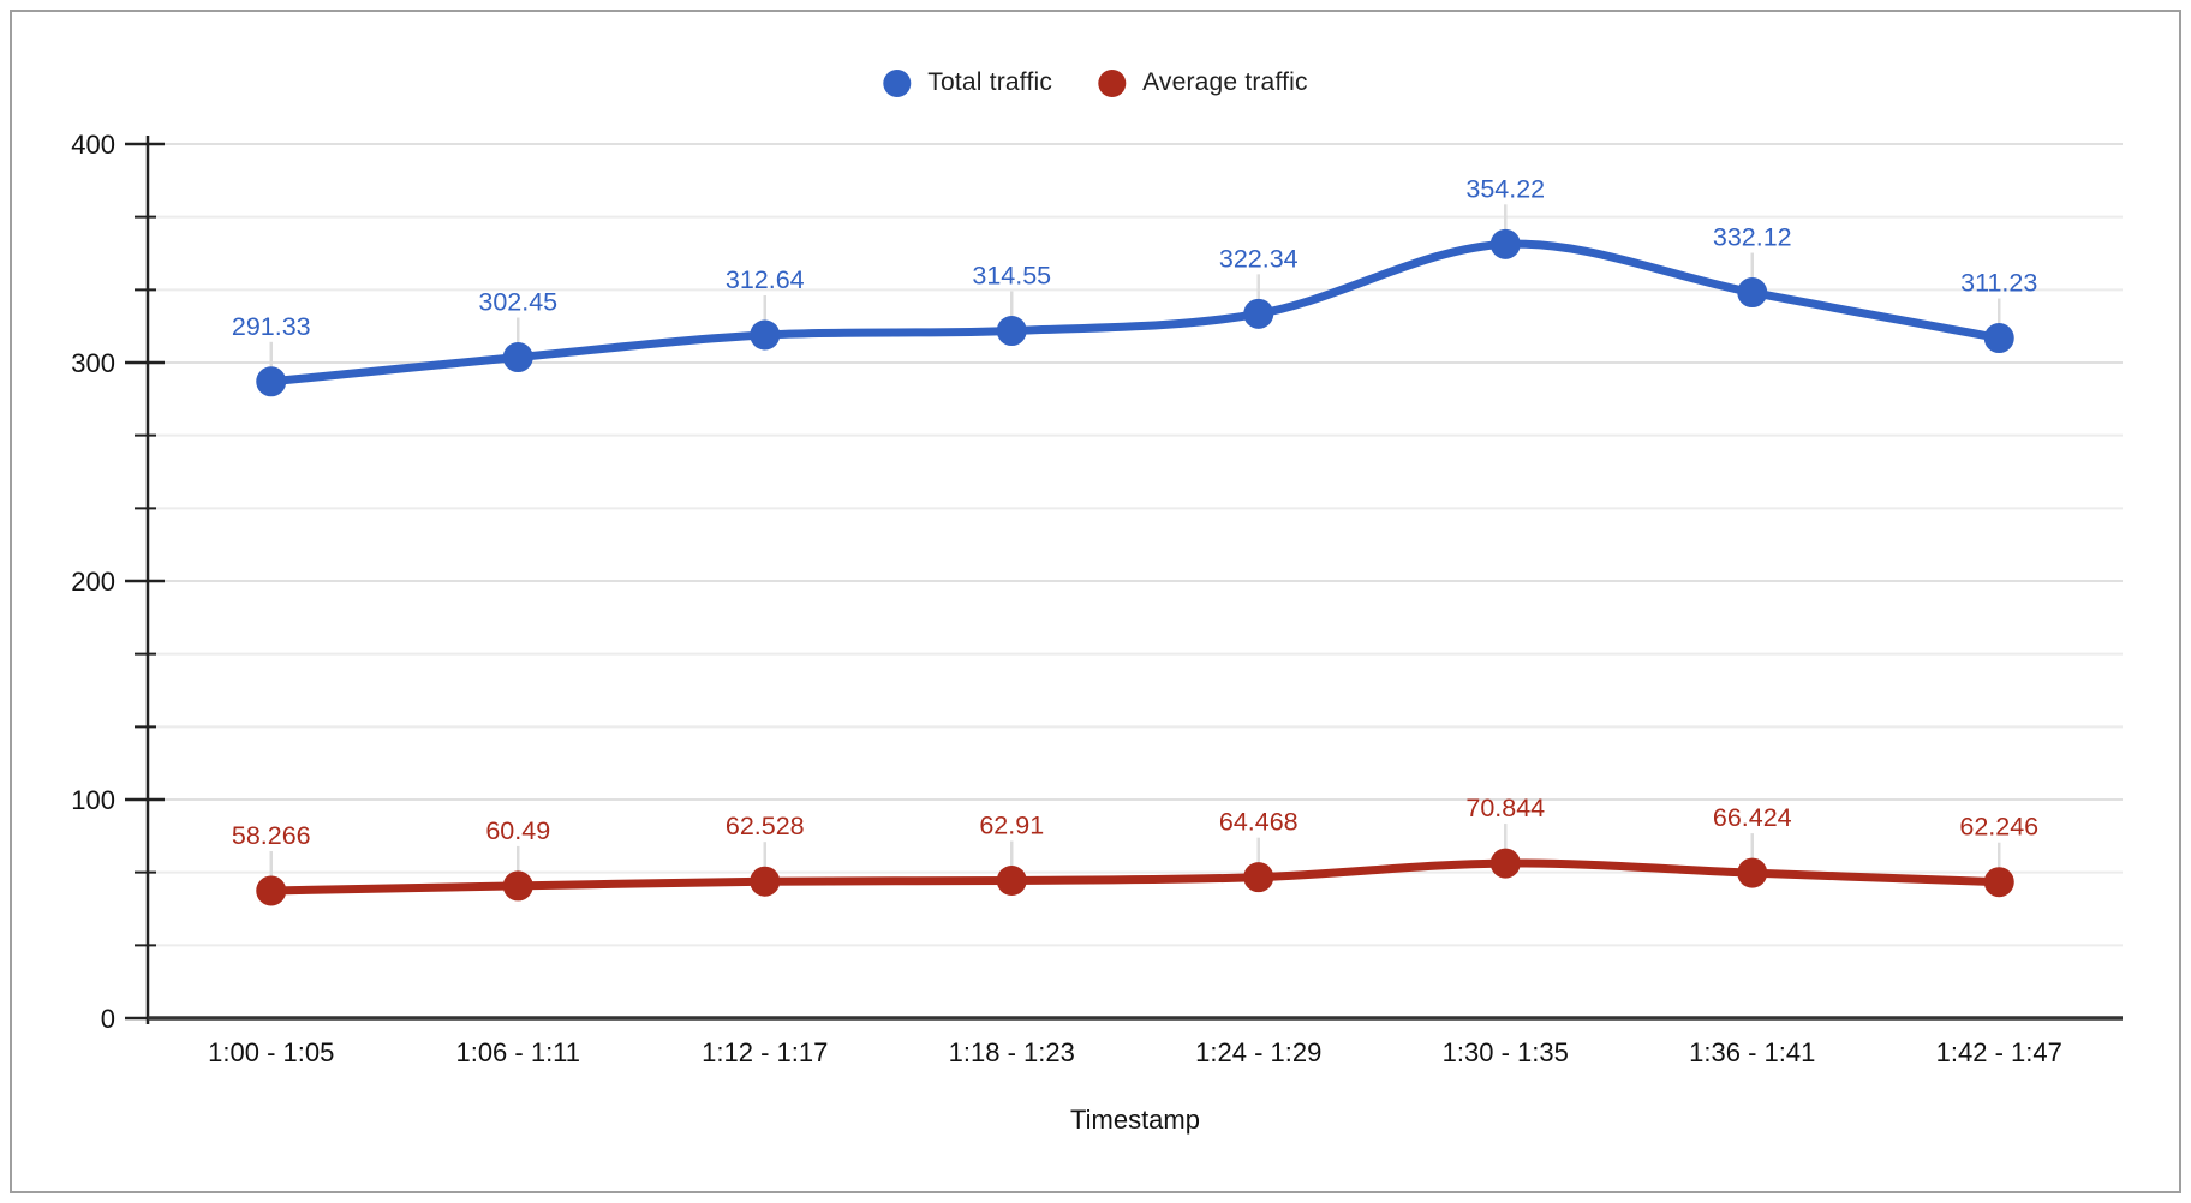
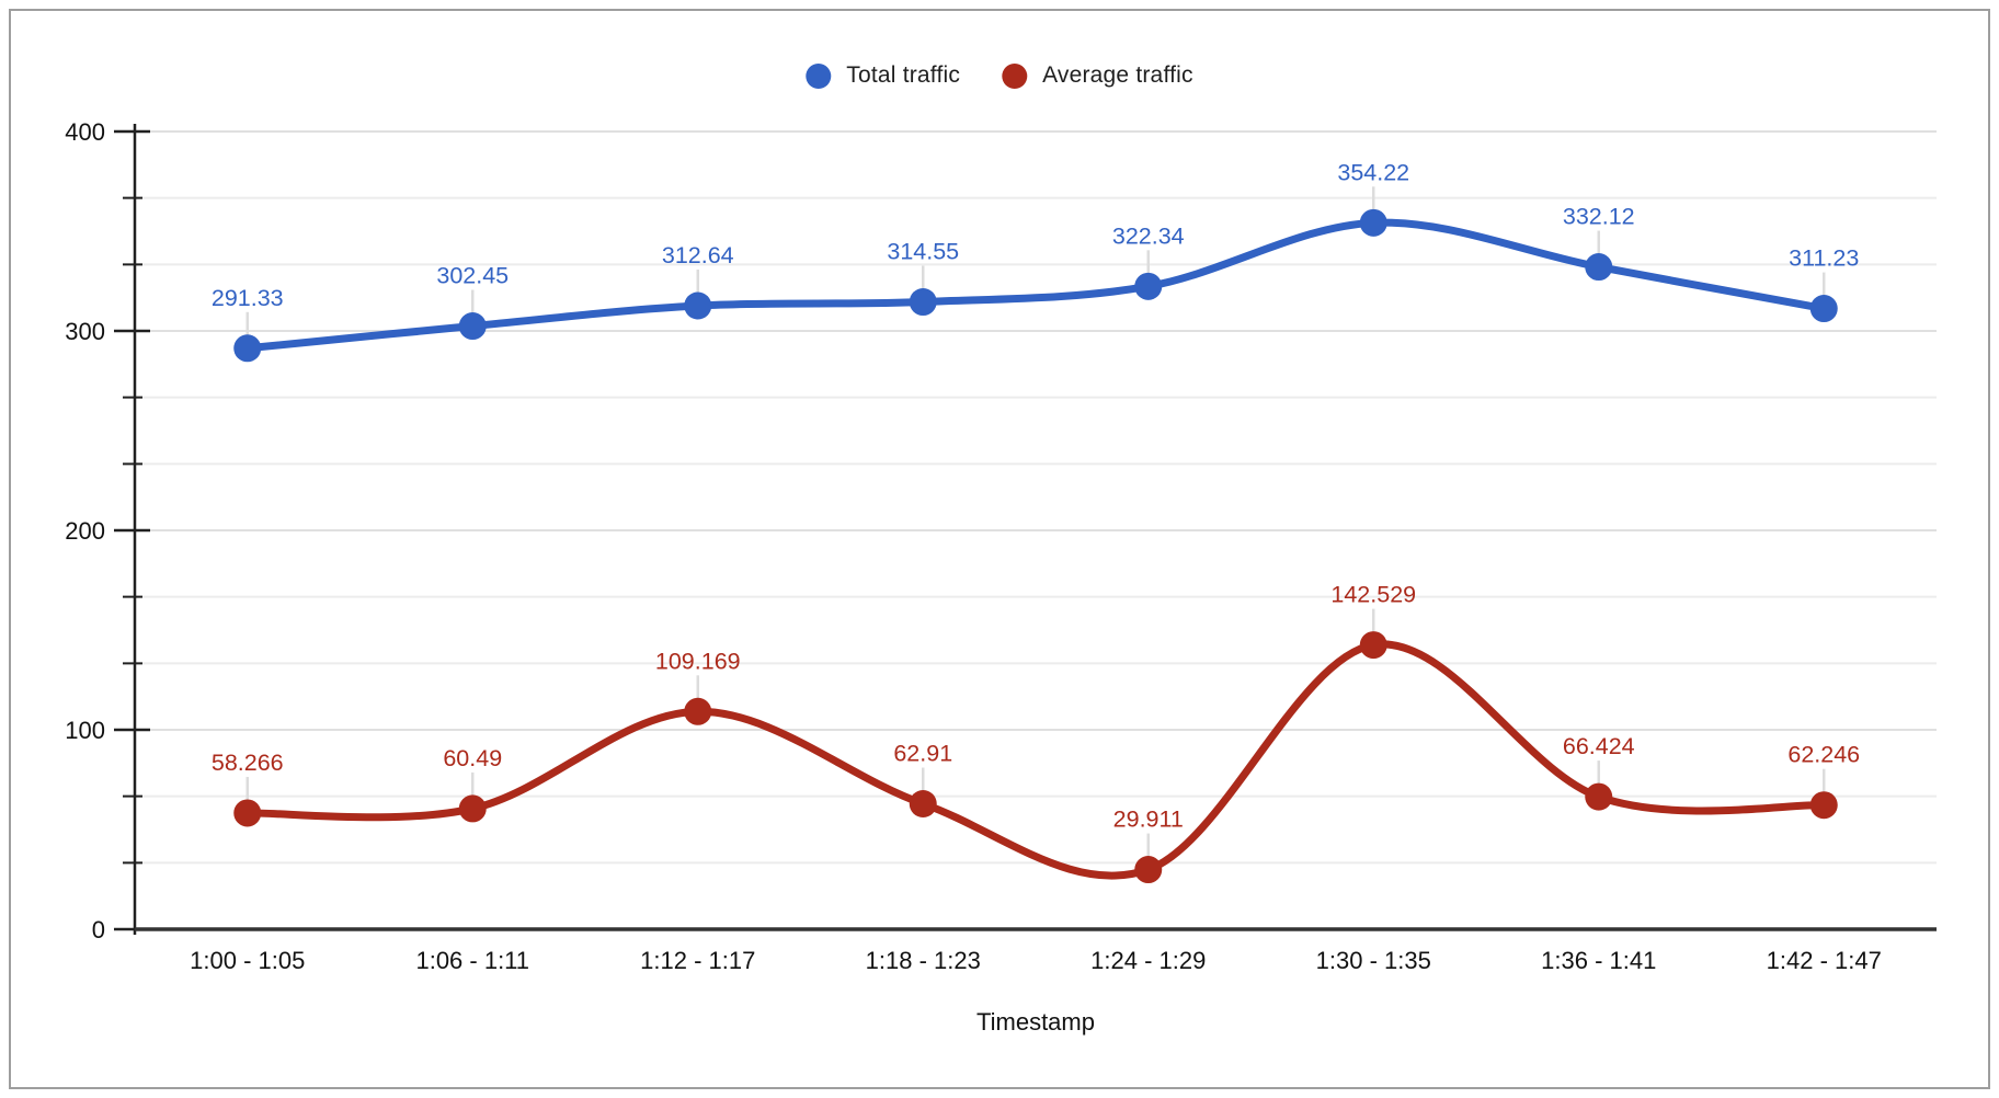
Average traffic/1:12 - 1:17: 62.528 -> 109.169
Average traffic/1:24 - 1:29: 64.468 -> 29.911
Average traffic/1:30 - 1:35: 70.844 -> 142.529
